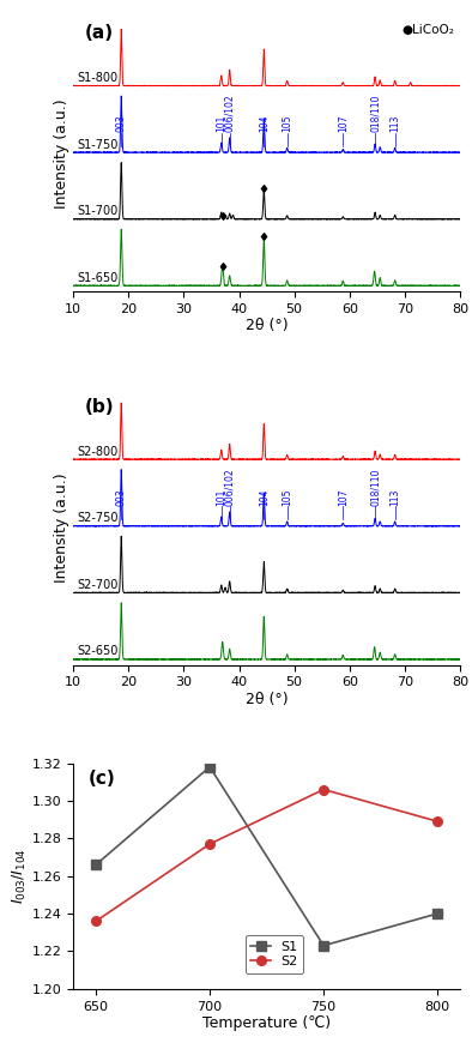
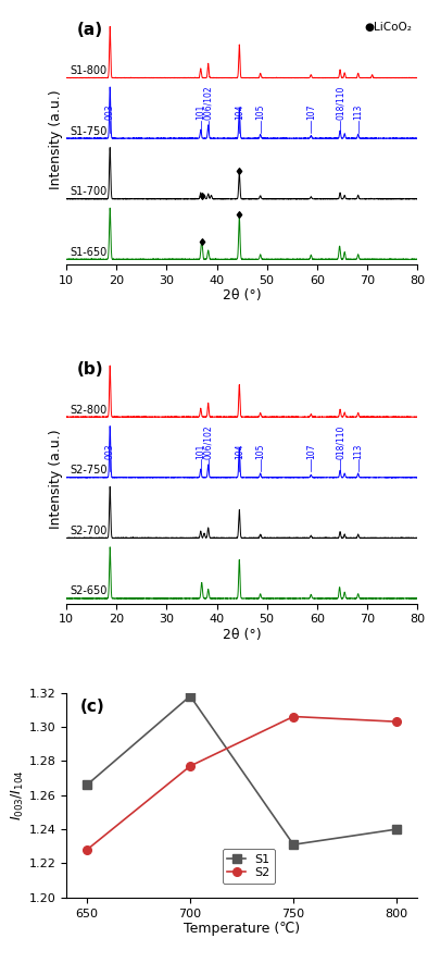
S2/650: 1.236 -> 1.228
S1/750: 1.223 -> 1.231
S2/800: 1.289 -> 1.303
